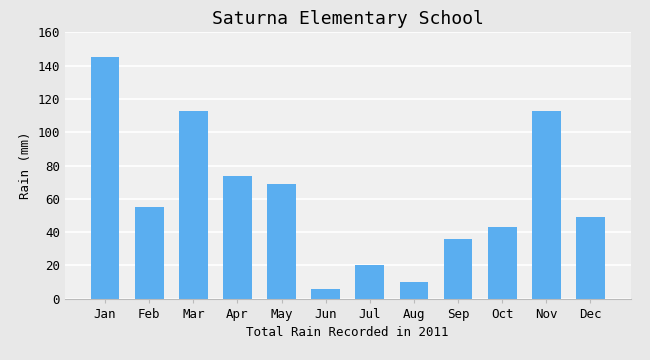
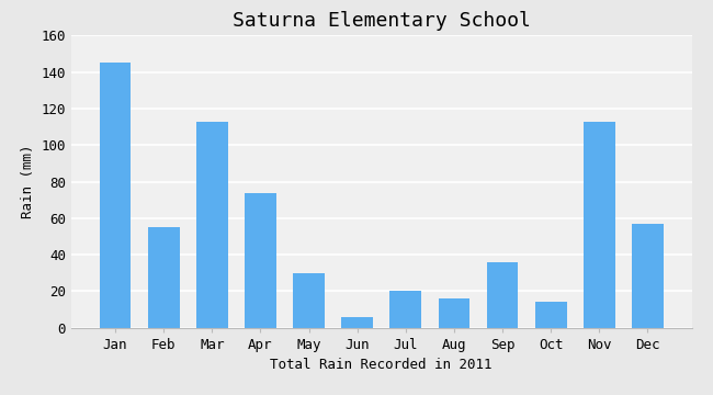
May: 69 -> 30
Aug: 10 -> 16
Oct: 43 -> 14
Dec: 49 -> 57
